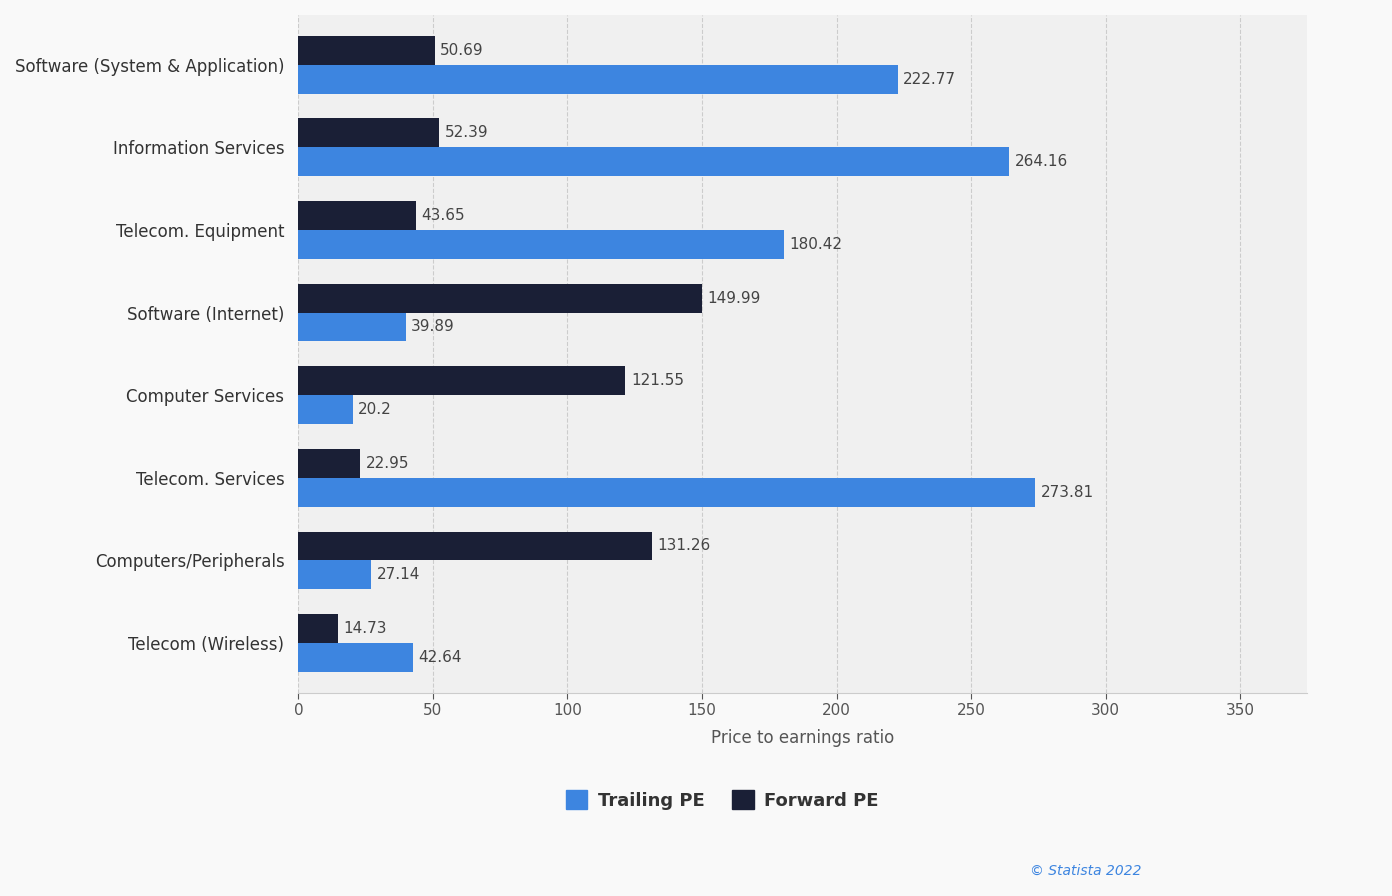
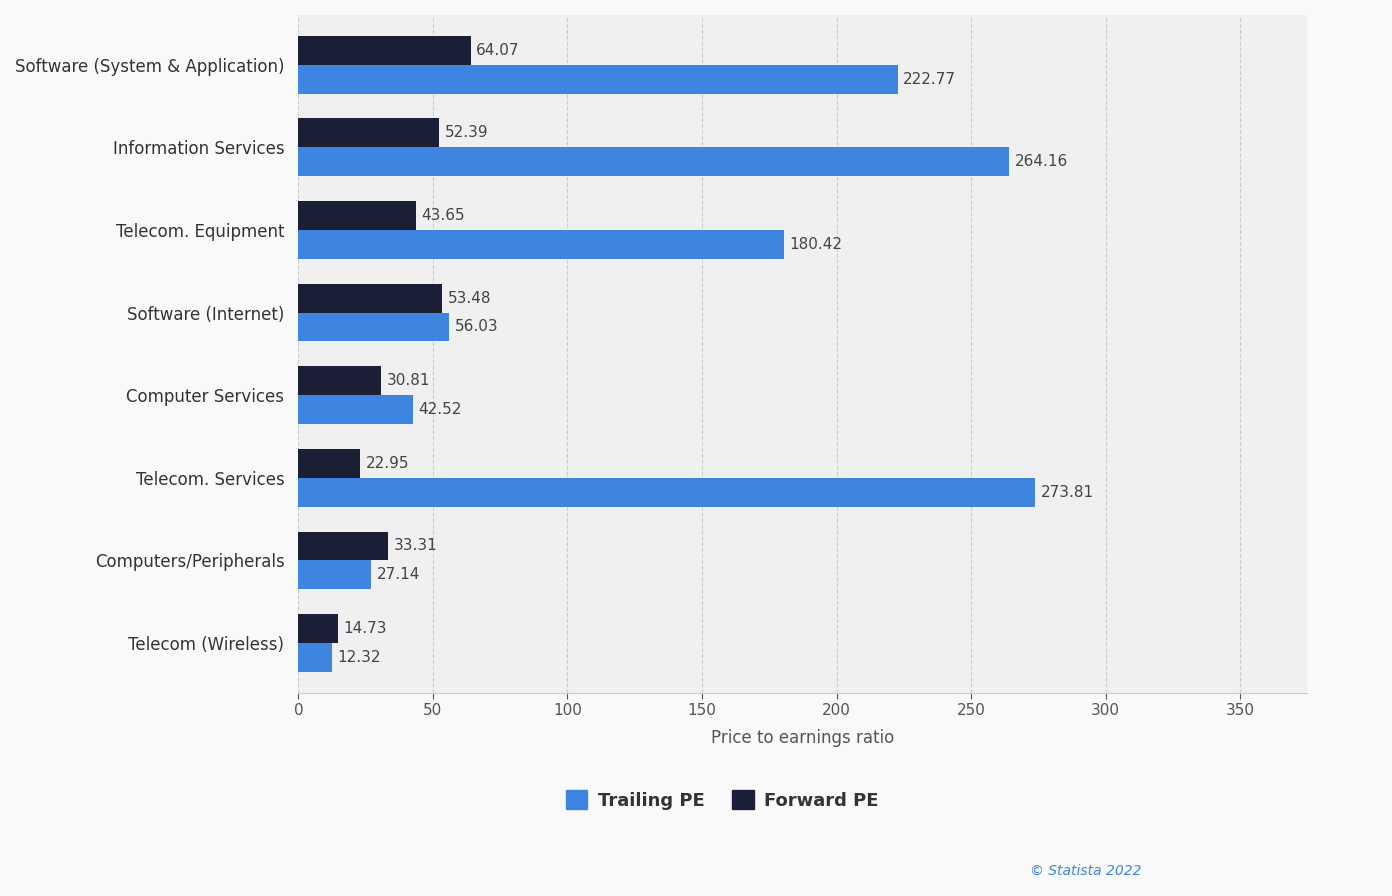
Forward PE/Software (System & Application): 50.69 -> 64.07
Forward PE/Software (Internet): 149.99 -> 53.48
Trailing PE/Software (Internet): 39.89 -> 56.03
Forward PE/Computer Services: 121.55 -> 30.81
Trailing PE/Computer Services: 20.2 -> 42.52
Forward PE/Computers/Peripherals: 131.26 -> 33.31
Trailing PE/Telecom (Wireless): 42.64 -> 12.32
